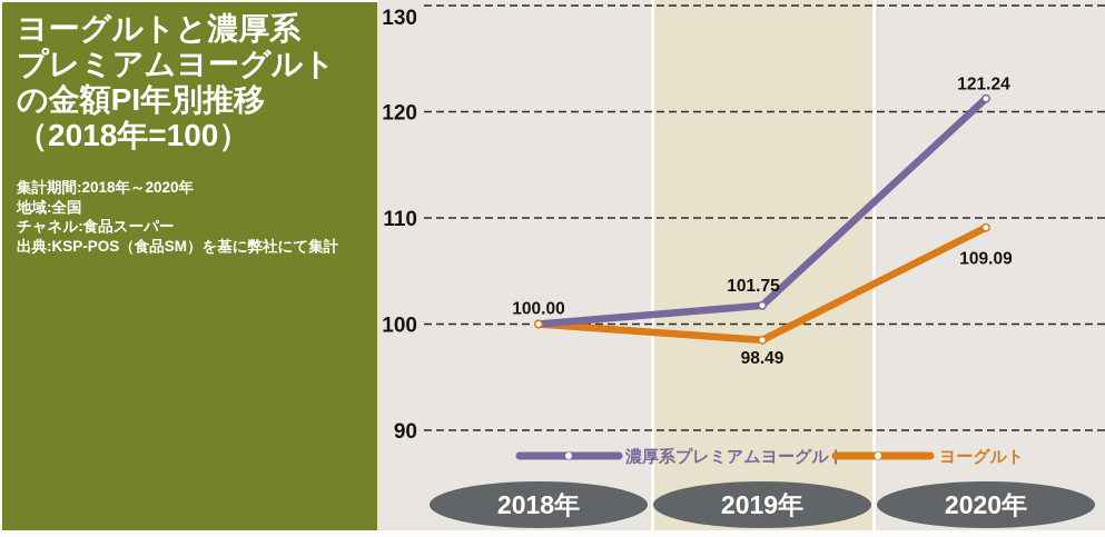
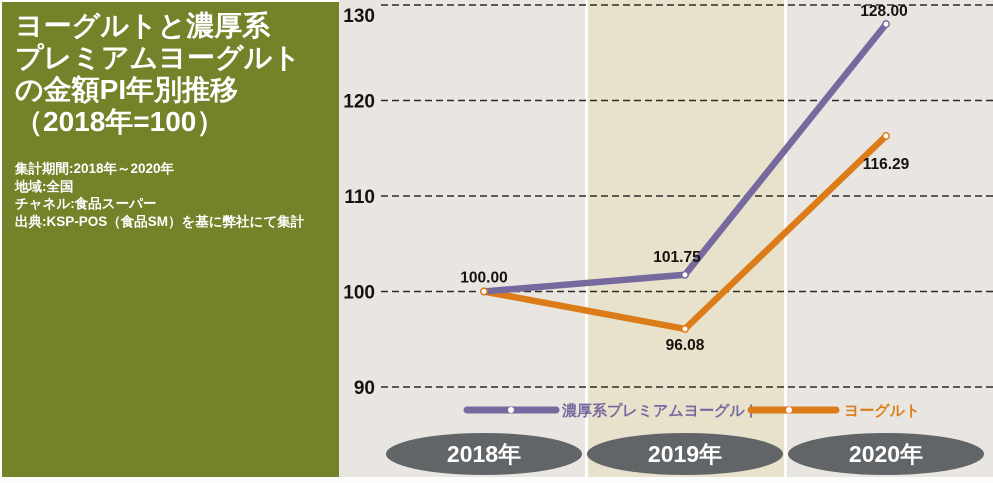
ヨーグルト/2019年: 98.49 -> 96.08
濃厚系プレミアムヨーグルト/2020年: 121.24 -> 128.00
ヨーグルト/2020年: 109.09 -> 116.29
